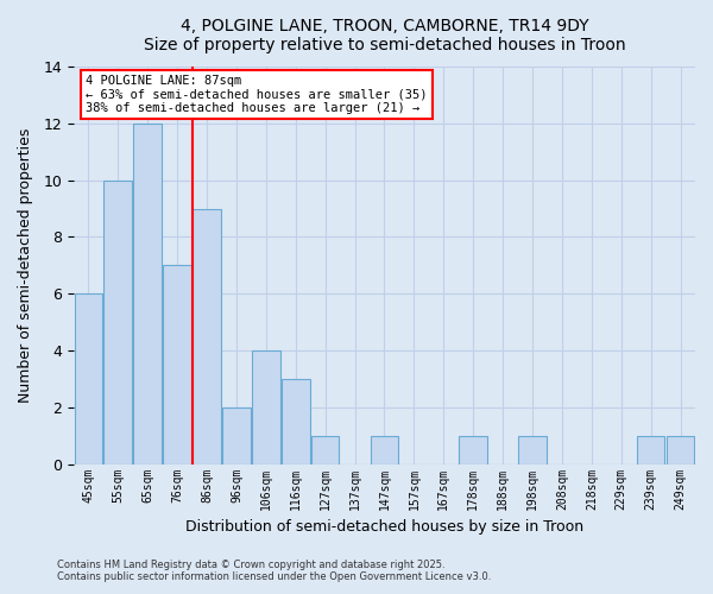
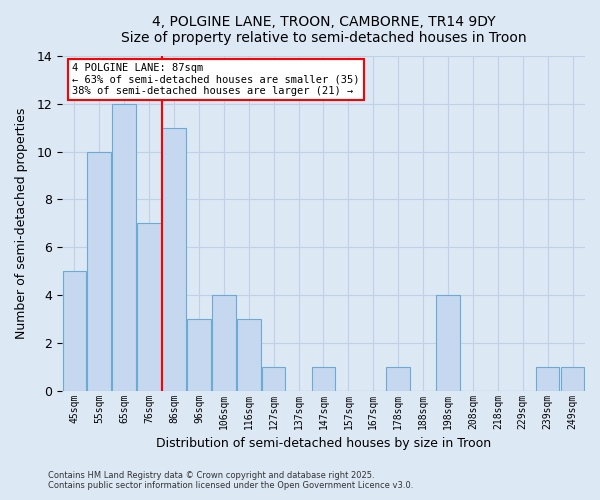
45sqm: 6 -> 5
86sqm: 9 -> 11
96sqm: 2 -> 3
198sqm: 1 -> 4
